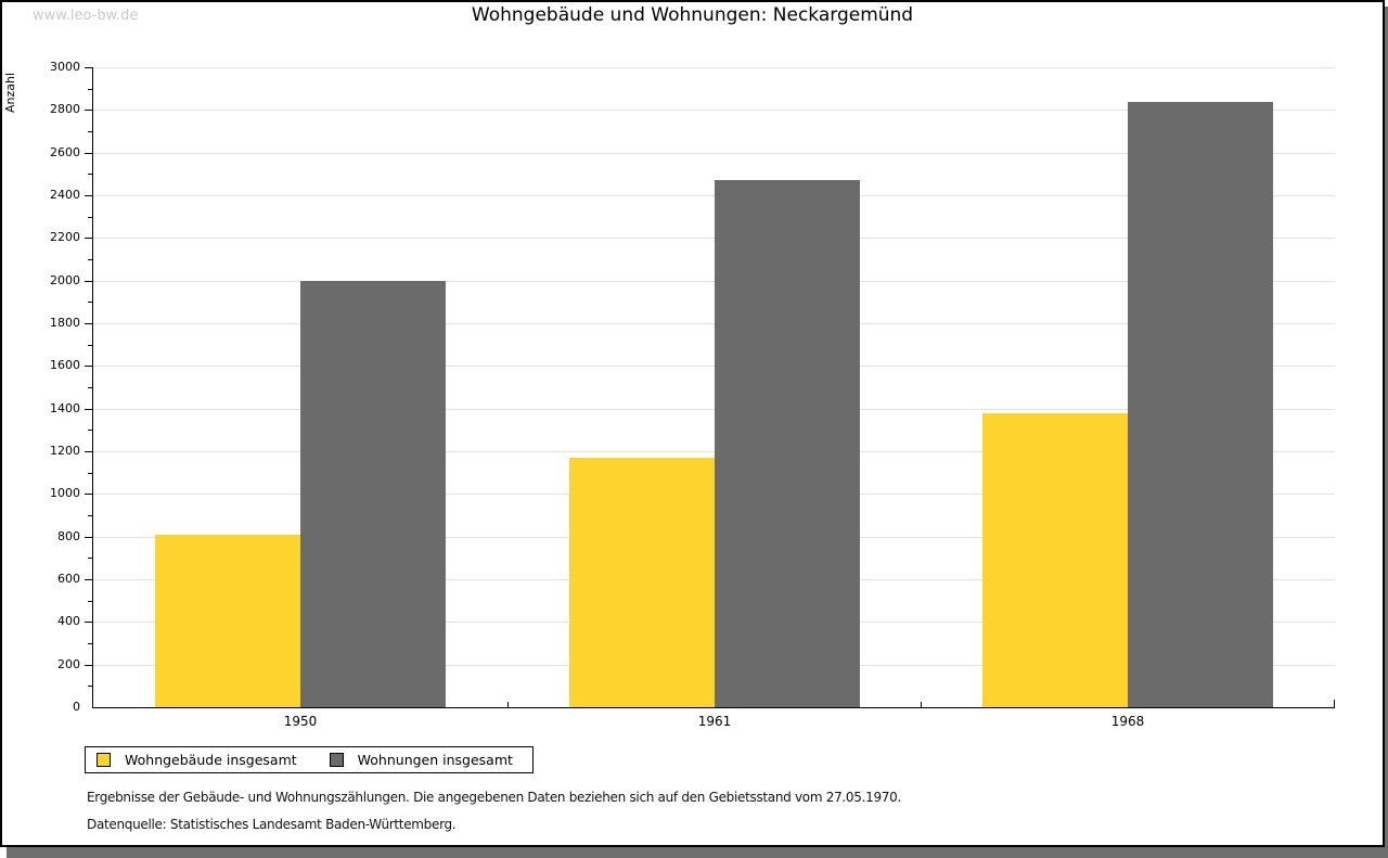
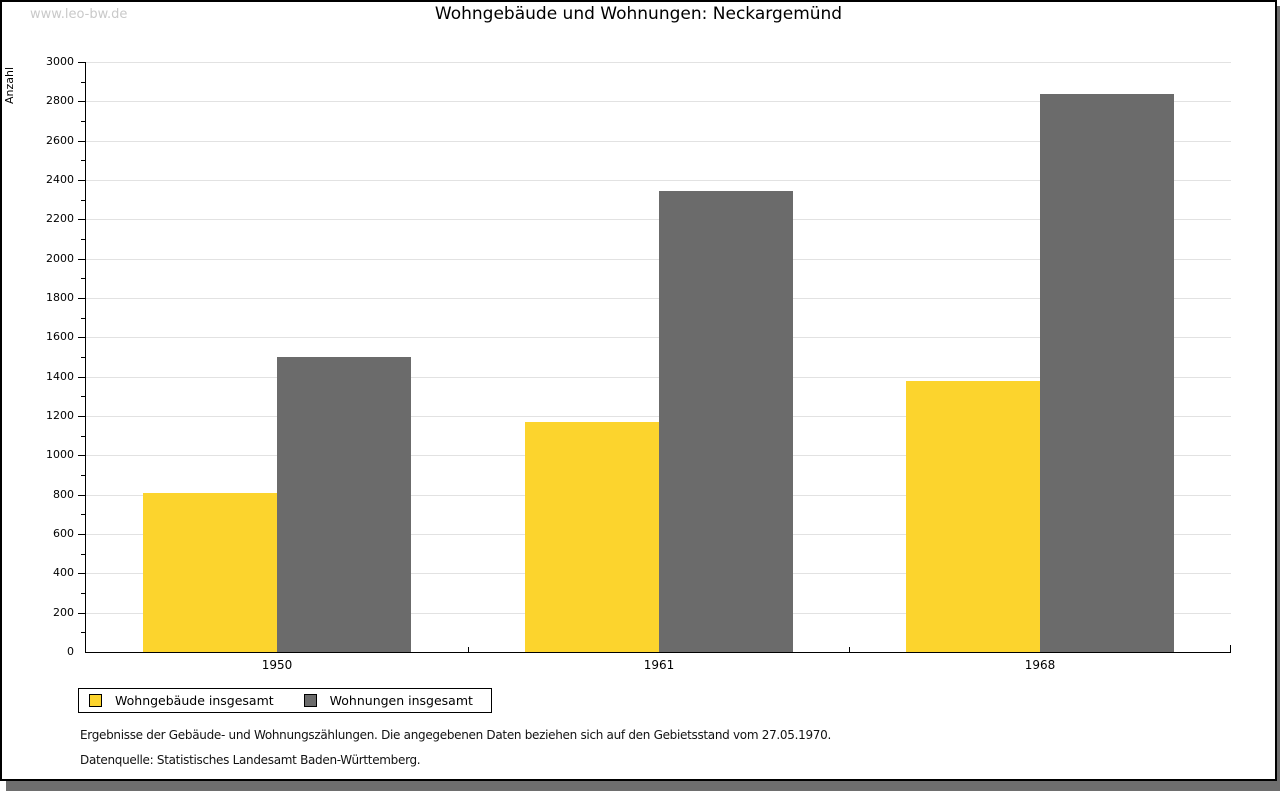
Wohnungen insgesamt/1950: 2000 -> 1500
Wohnungen insgesamt/1961: 2470 -> 2340
